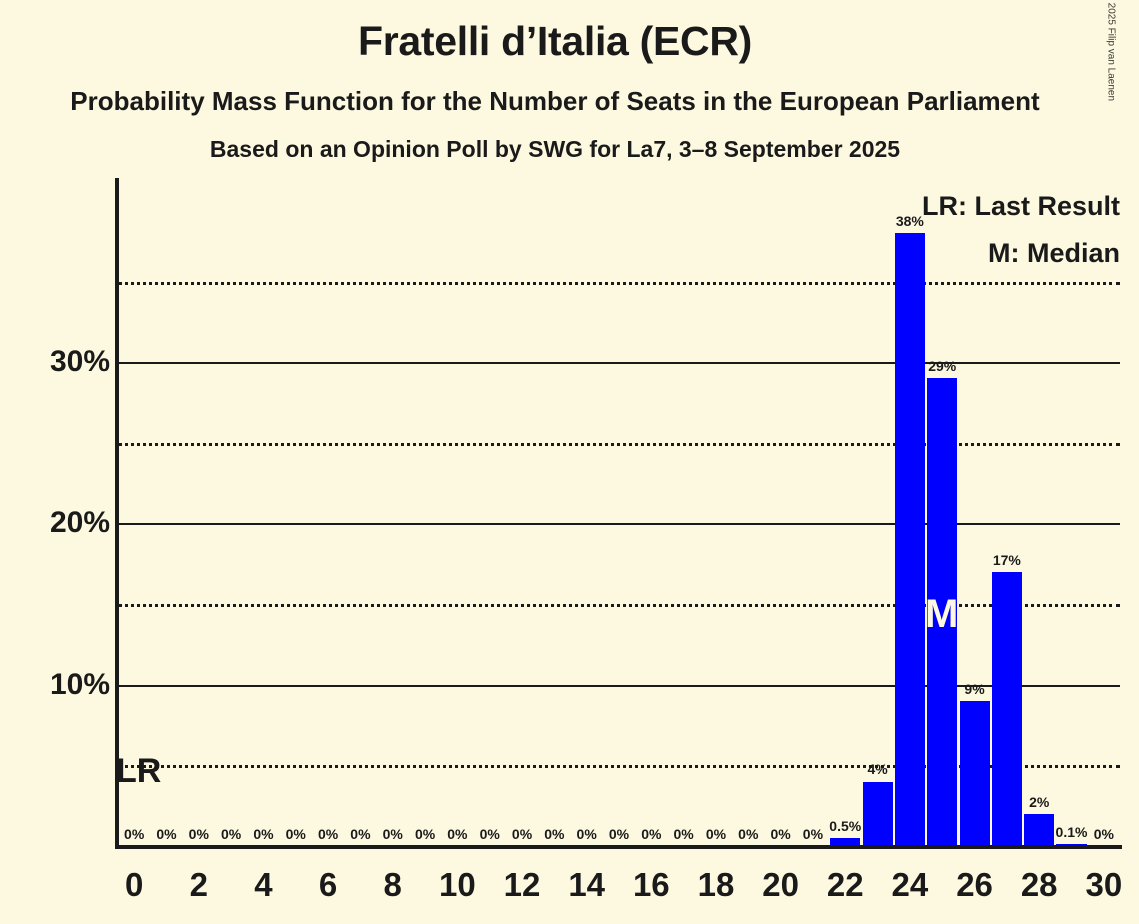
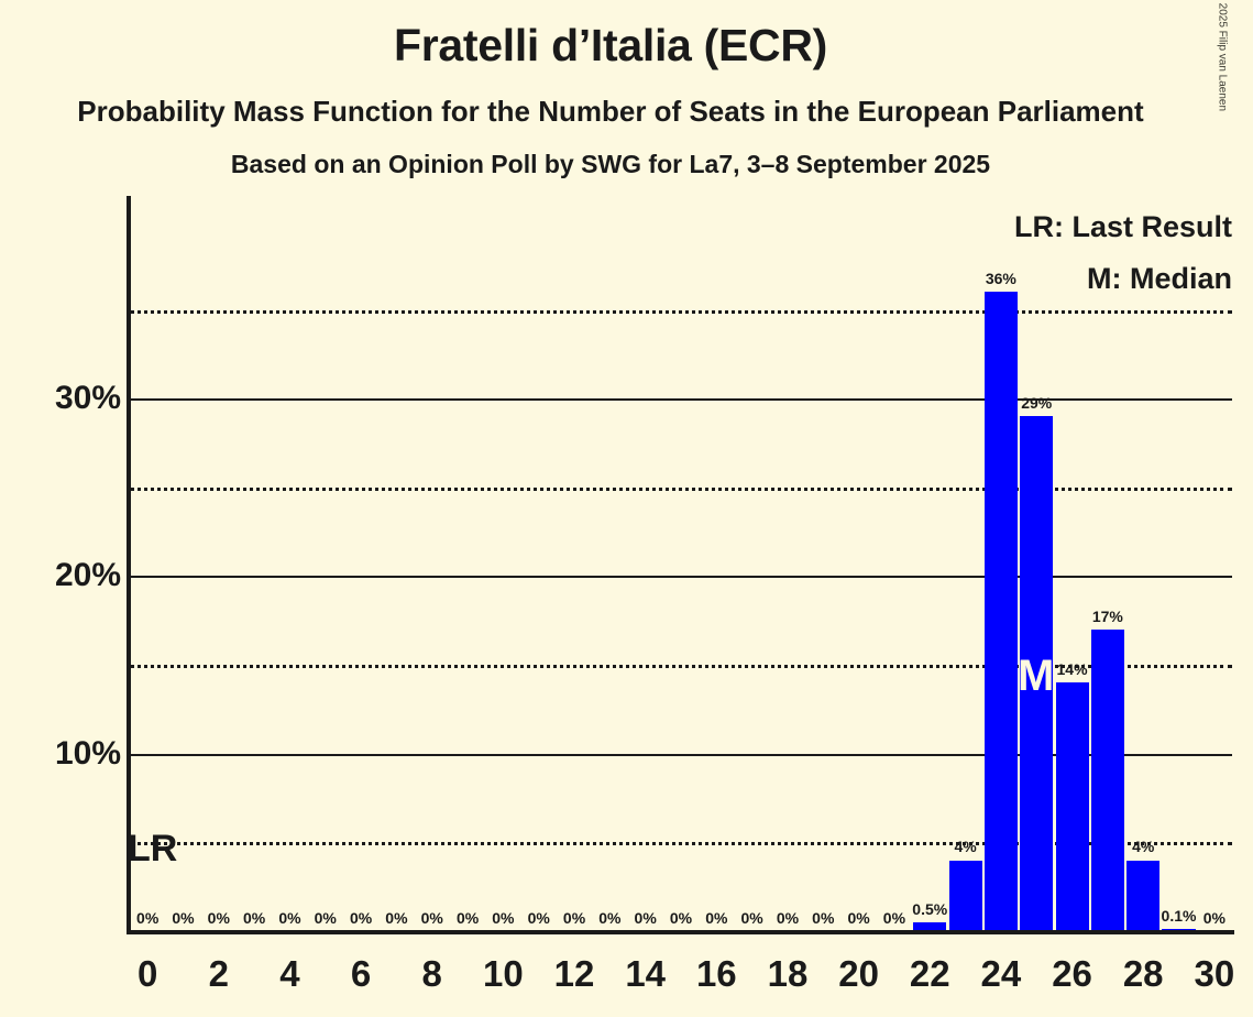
24: 38% -> 36%
26: 9% -> 14%
28: 2% -> 4%
